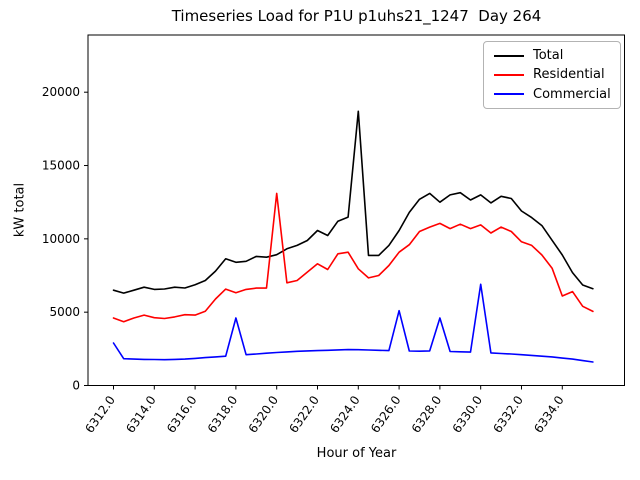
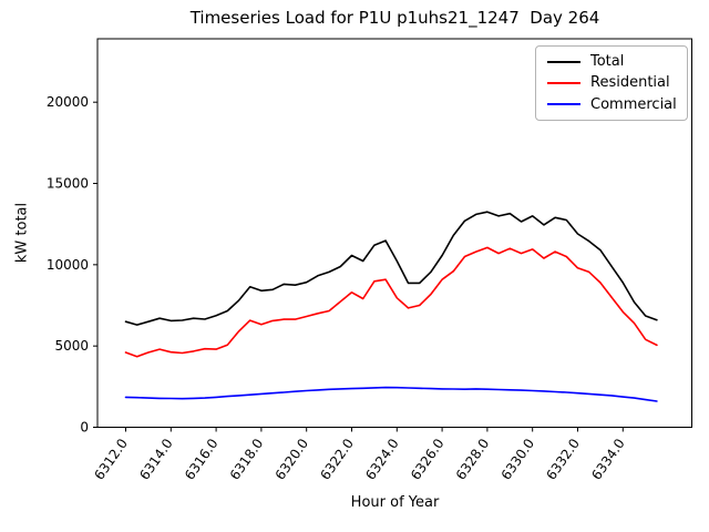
Commercial/6312.0: 2900 -> 1800
Commercial/6318.0: 4600 -> 2000
Residential/6320.0: 13100 -> 6800
Total/6324.0: 18700 -> 10200
Commercial/6326.0: 5100 -> 2400
Total/6328.0: 12500 -> 13200
Commercial/6328.0: 4600 -> 2300
Commercial/6330.0: 6900 -> 2200
Residential/6334.0: 6100 -> 7100
